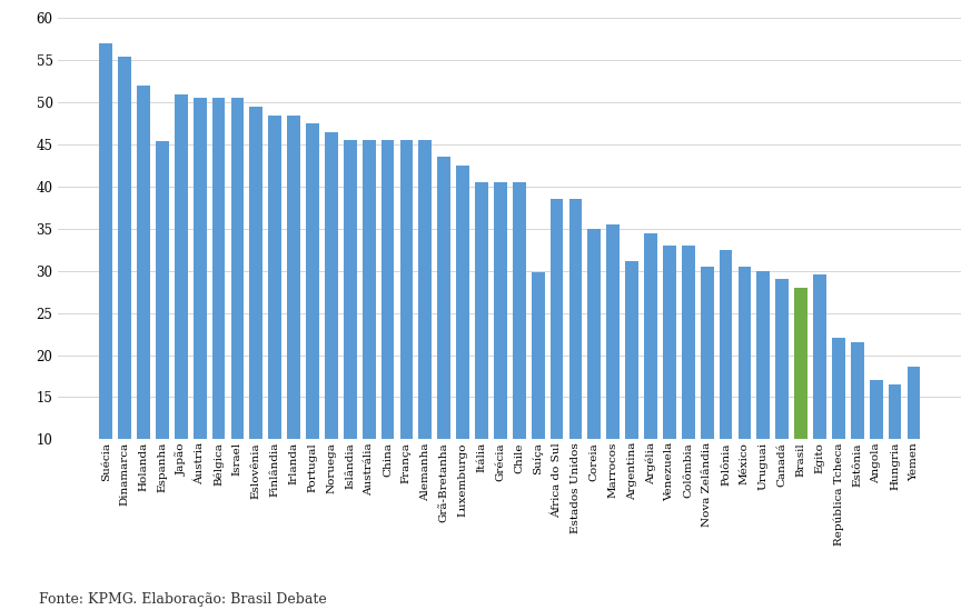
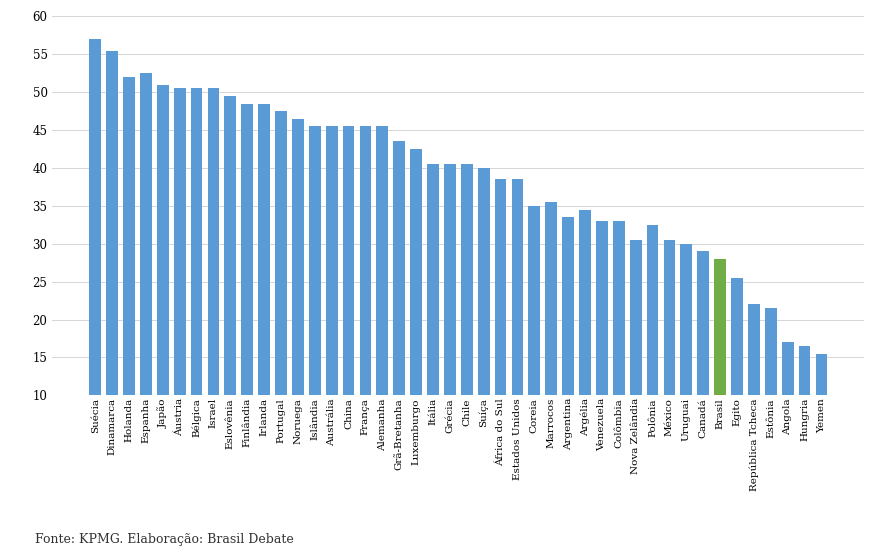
Espanha: 45.4 -> 52.5
Suíça: 29.8 -> 40.0
Argentina: 31.2 -> 33.5
Egito: 29.6 -> 25.5
Yemen: 18.6 -> 15.5
